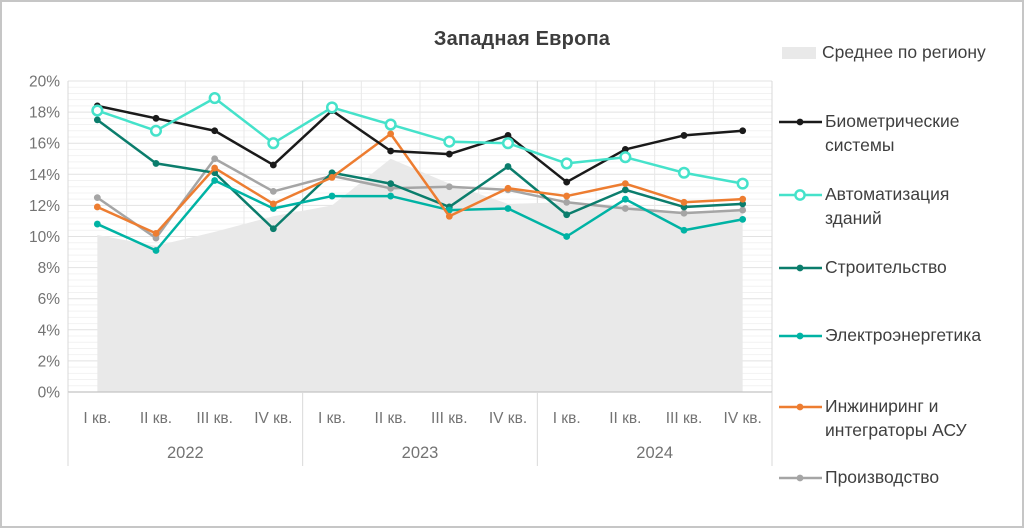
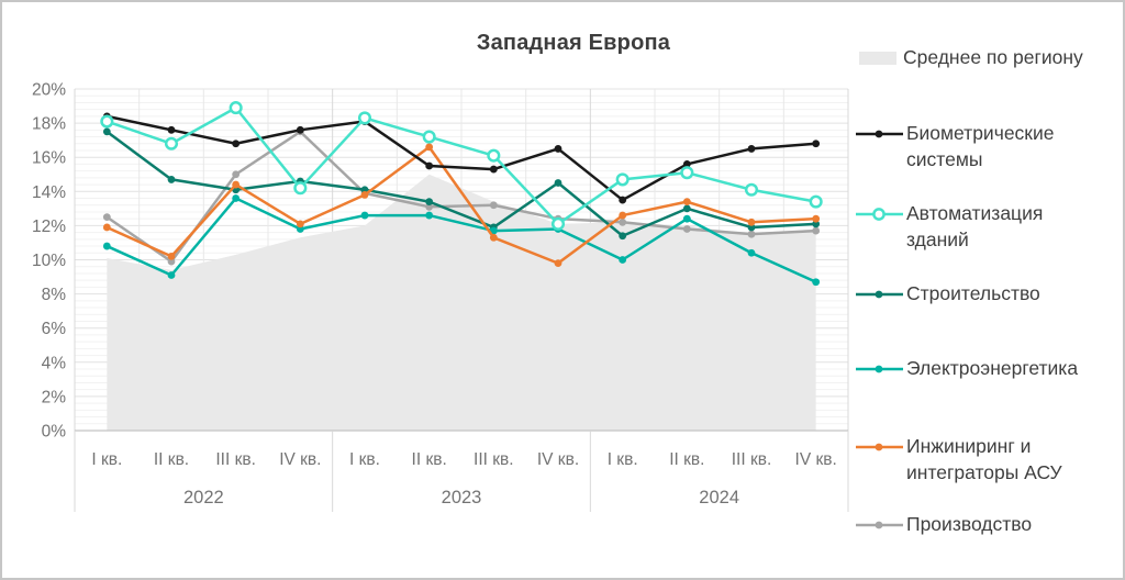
Биометрические системы/IV кв. 2022: 14.6% -> 17.6%
Автоматизация зданий/IV кв. 2022: 16.0% -> 14.2%
Строительство/IV кв. 2022: 10.5% -> 14.6%
Производство/IV кв. 2022: 12.9% -> 17.5%
Автоматизация зданий/IV кв. 2023: 16.0% -> 12.1%
Инжиниринг и интеграторы АСУ/IV кв. 2023: 13.1% -> 9.8%
Производство/IV кв. 2023: 13.0% -> 12.4%
Электроэнергетика/IV кв. 2024: 11.1% -> 8.7%
